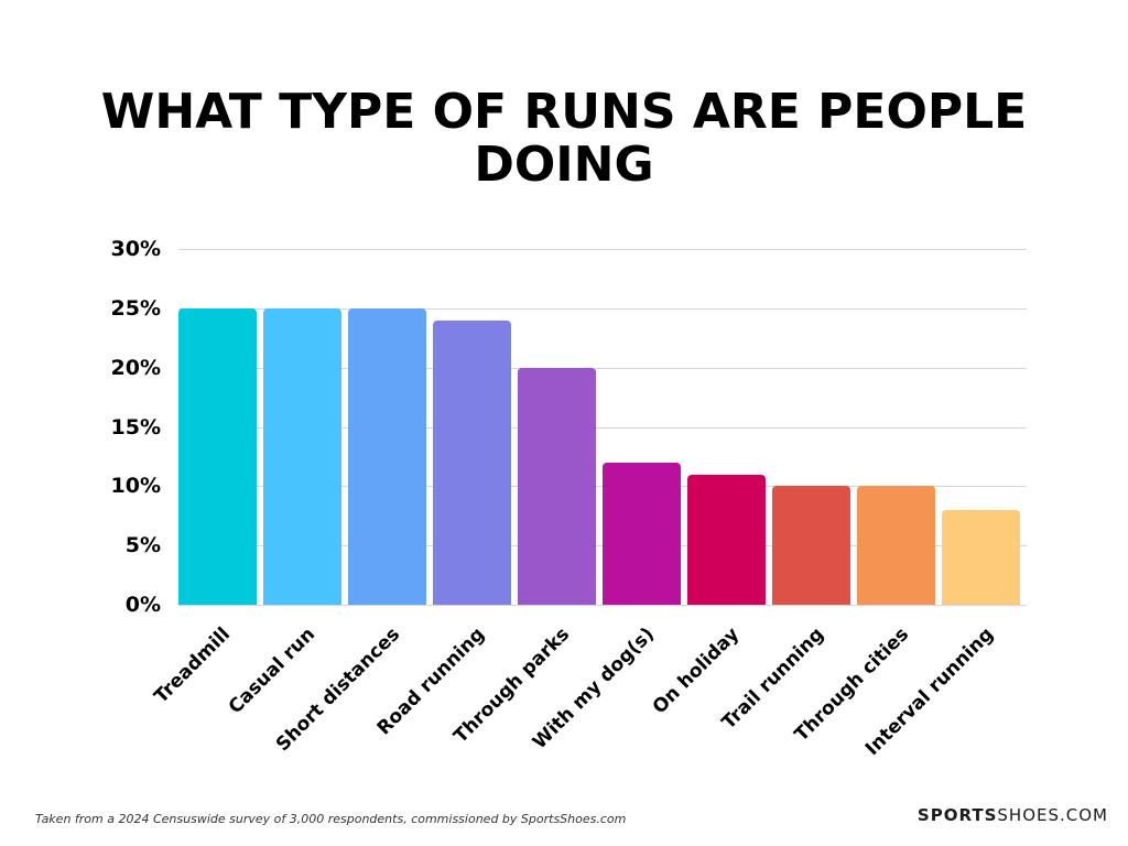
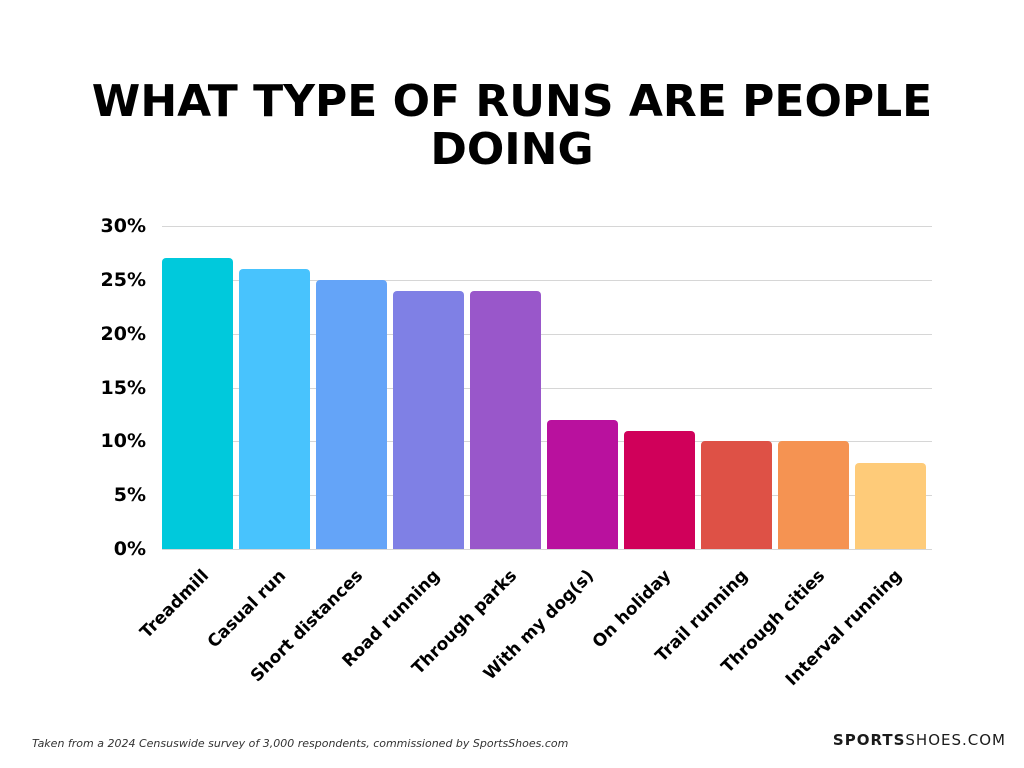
Treadmill: 25% -> 27%
Casual run: 25% -> 26%
Through parks: 20% -> 24%
